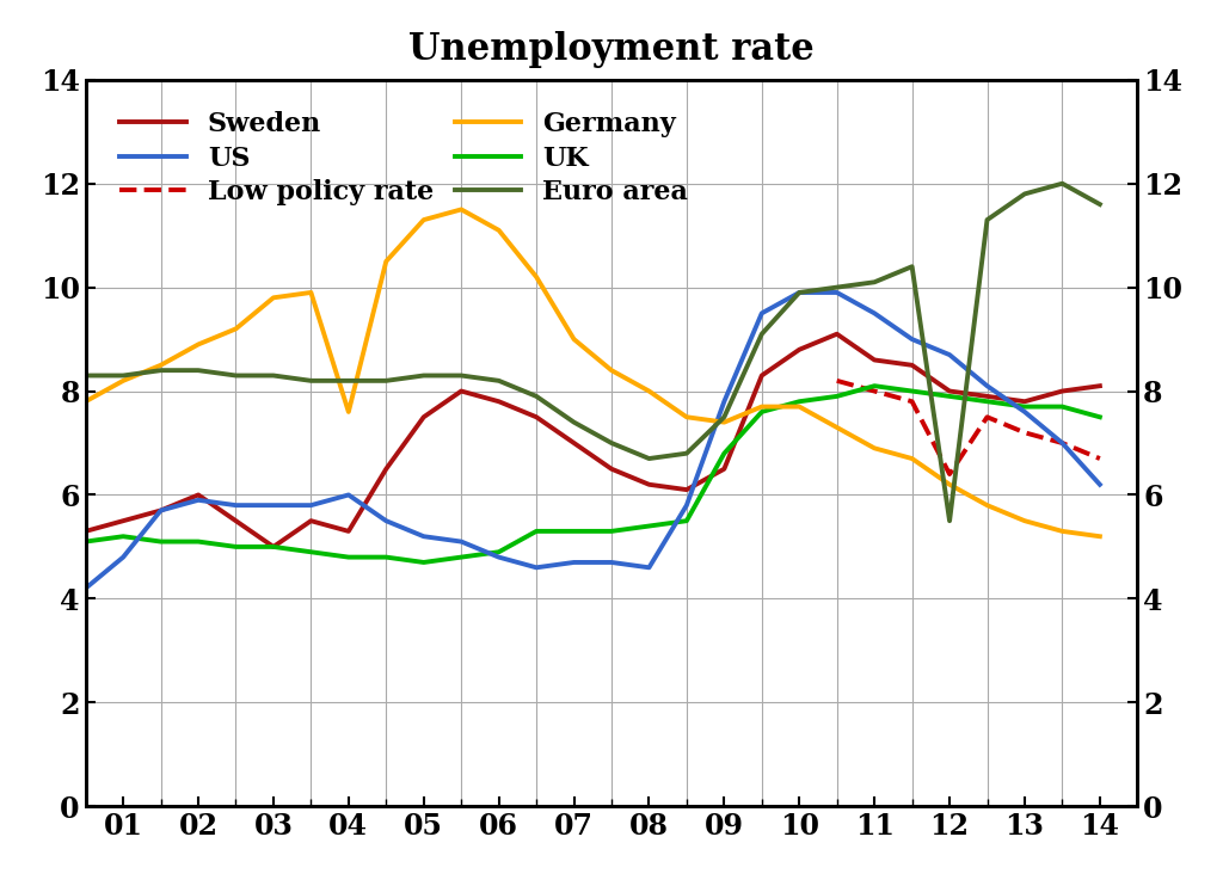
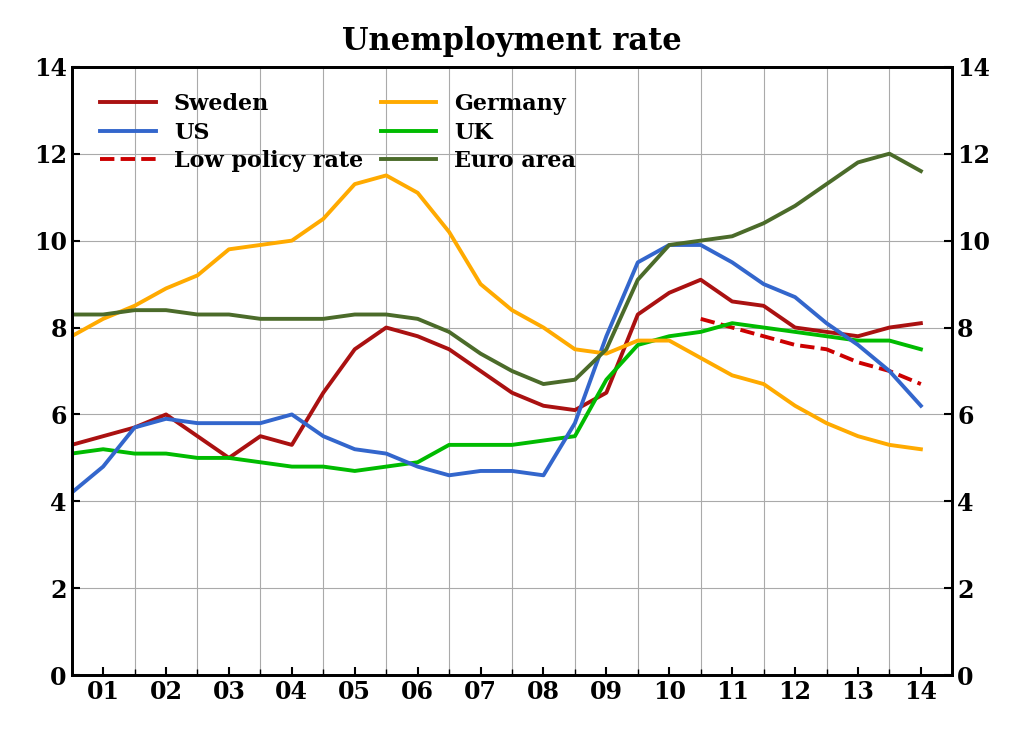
Germany/04: 7.6 -> 10.0
Low policy rate/12: 6.4 -> 7.6
Euro area/12: 5.5 -> 10.8
